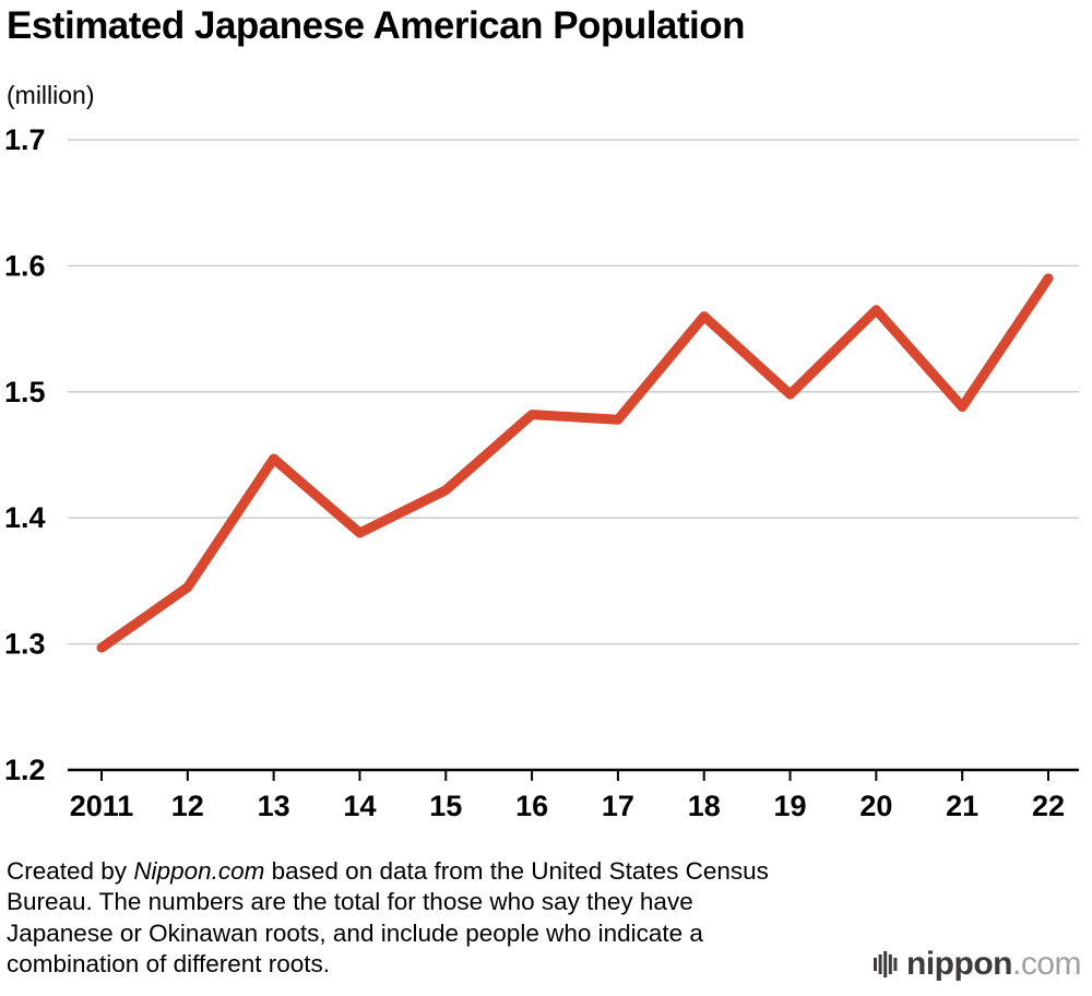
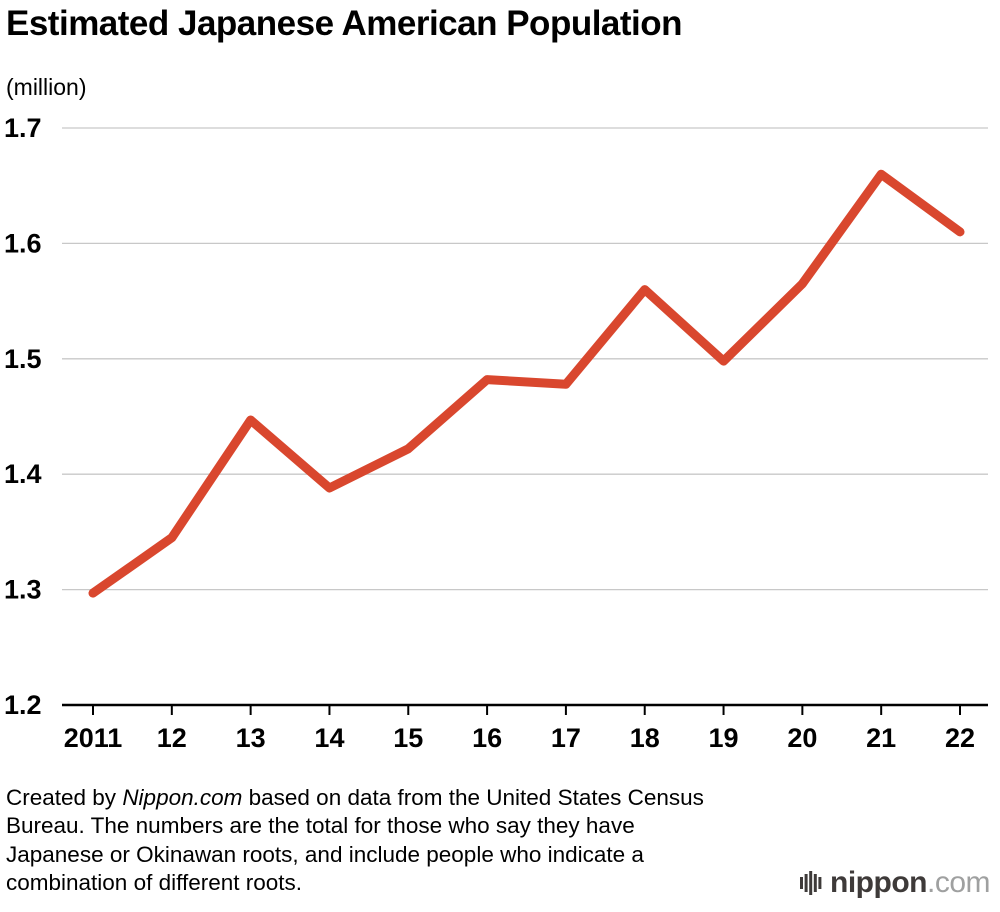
21: 1.488 -> 1.660
22: 1.590 -> 1.610
